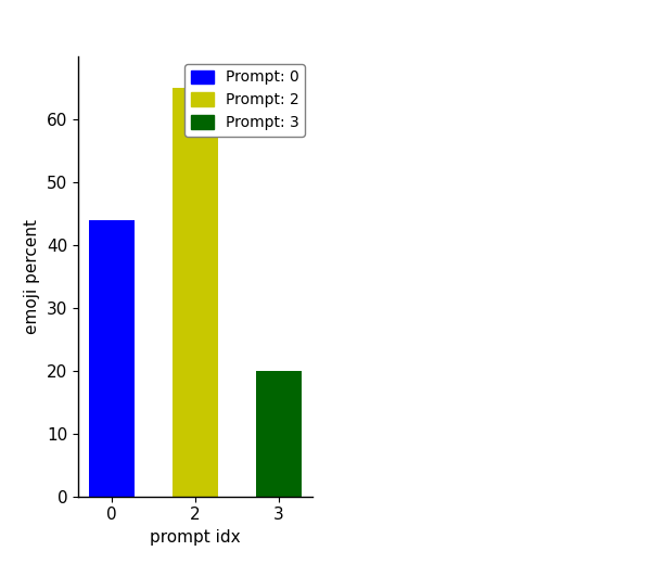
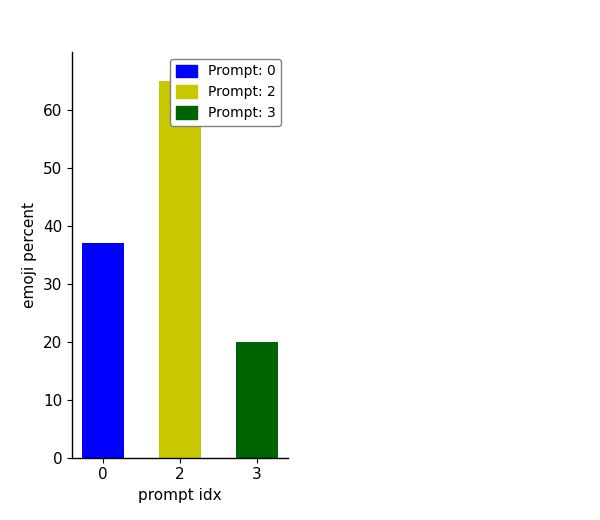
0: 44 -> 37
